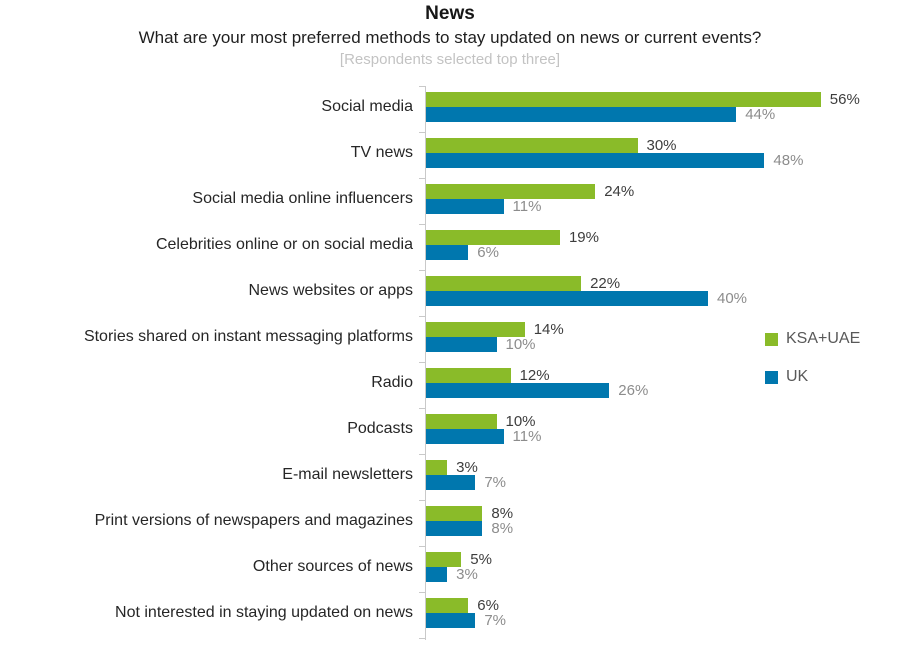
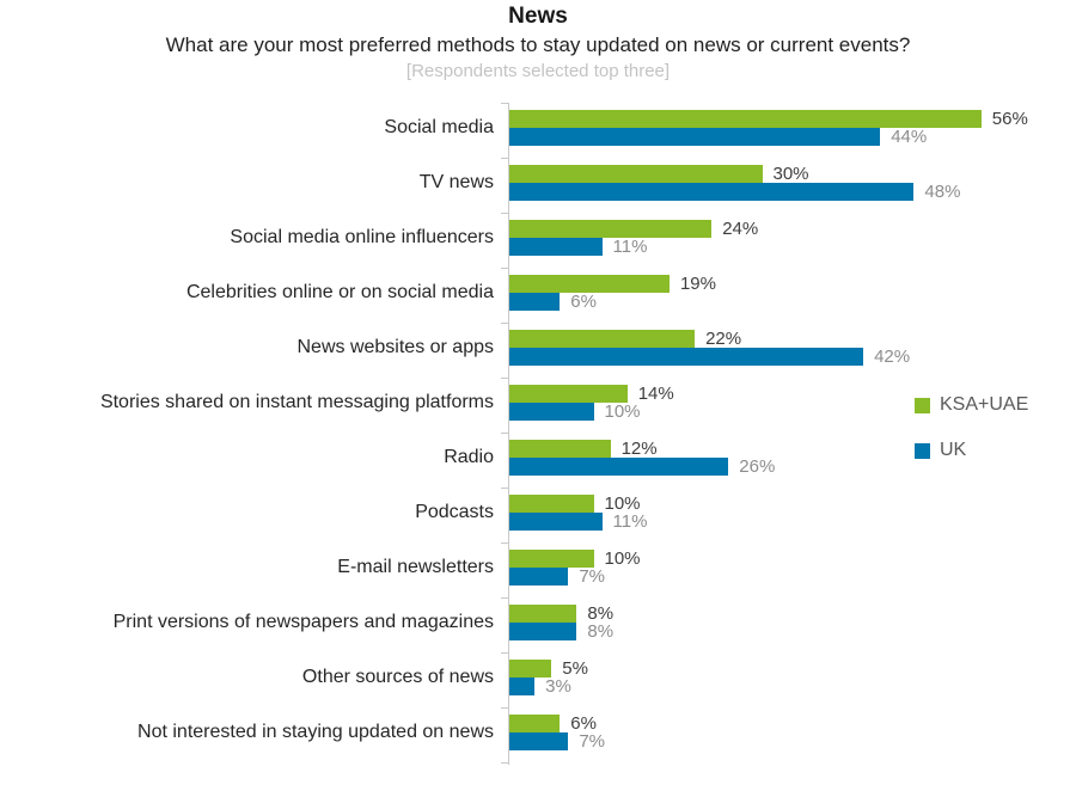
UK/News websites or apps: 40% -> 42%
KSA+UAE/E-mail newsletters: 3% -> 10%
